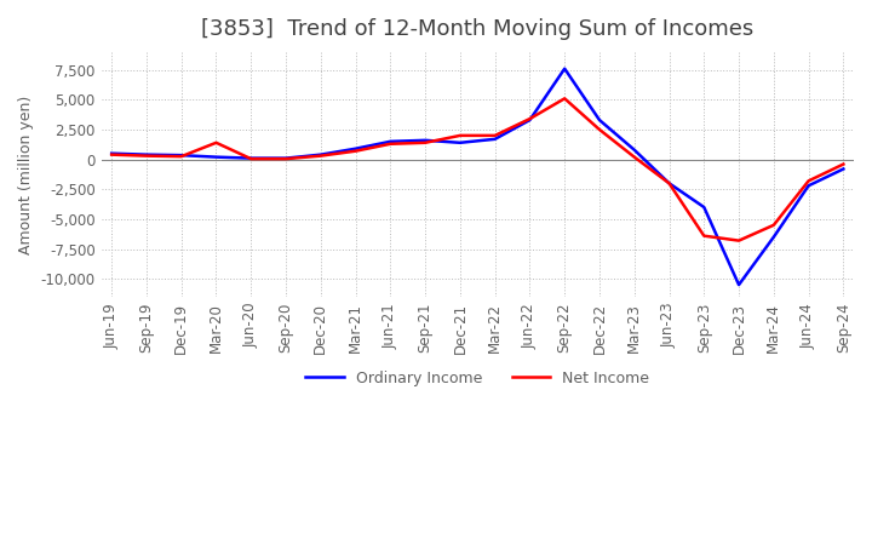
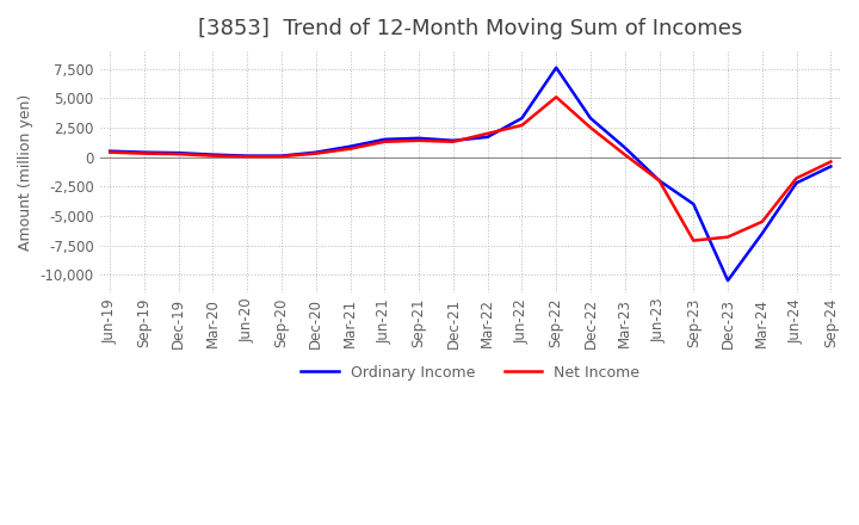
Net Income/Mar-20: 1,400 -> 100
Net Income/Dec-21: 2,000 -> 1,300
Net Income/Jun-22: 3,400 -> 2,700
Net Income/Sep-23: -6,400 -> -7,100
